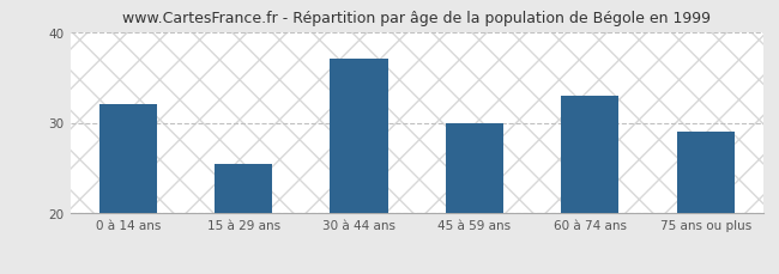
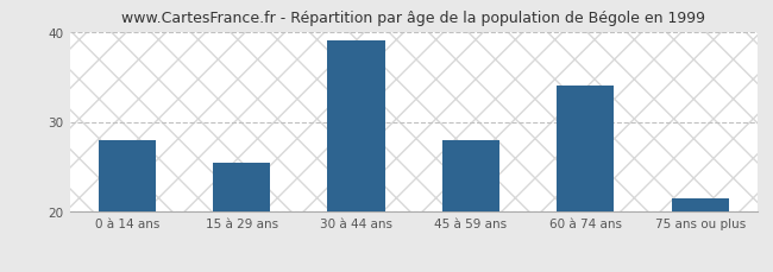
0 à 14 ans: 32.0 -> 28.0
30 à 44 ans: 37.0 -> 39.0
45 à 59 ans: 30.0 -> 28.0
60 à 74 ans: 33.0 -> 34.0
75 ans ou plus: 29.0 -> 21.5
